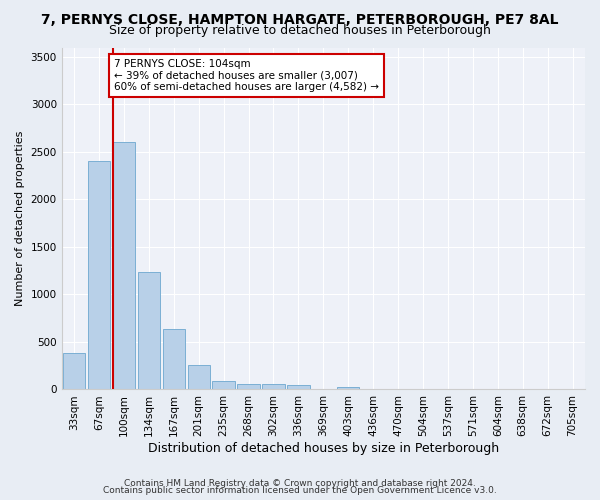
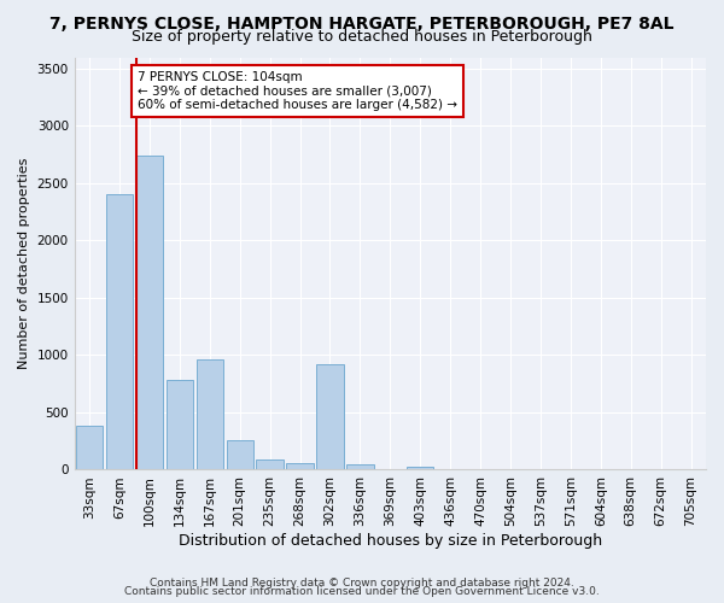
100sqm: 2600 -> 2740
134sqm: 1240 -> 780
167sqm: 640 -> 960
302sqm: 60 -> 920
